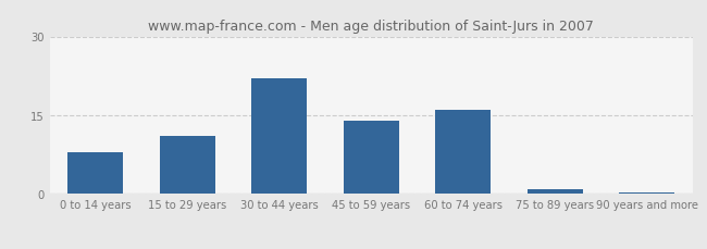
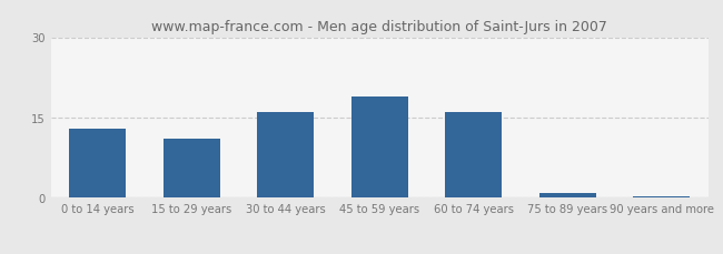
0 to 14 years: 8.0 -> 13.0
30 to 44 years: 22.0 -> 16.0
45 to 59 years: 14.0 -> 19.0
